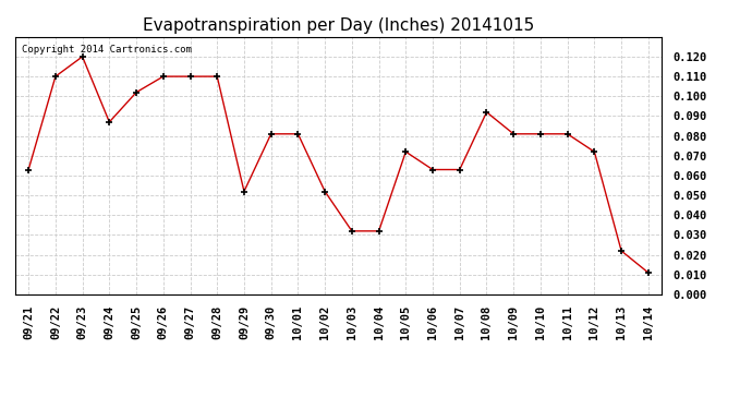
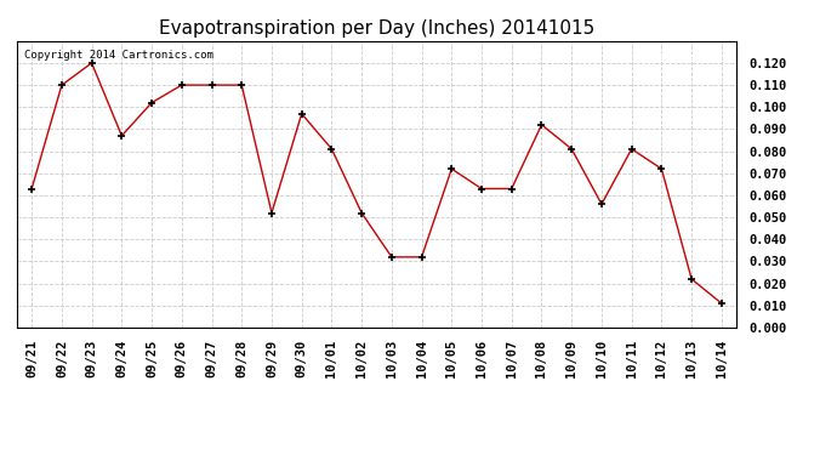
09/30: 0.081 -> 0.097
10/10: 0.081 -> 0.056
